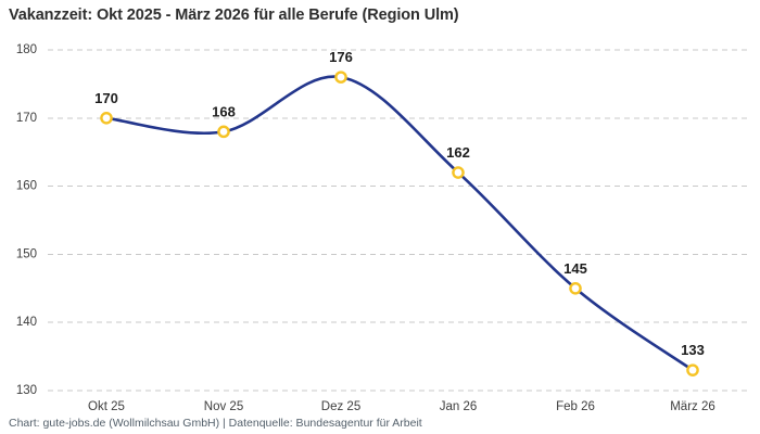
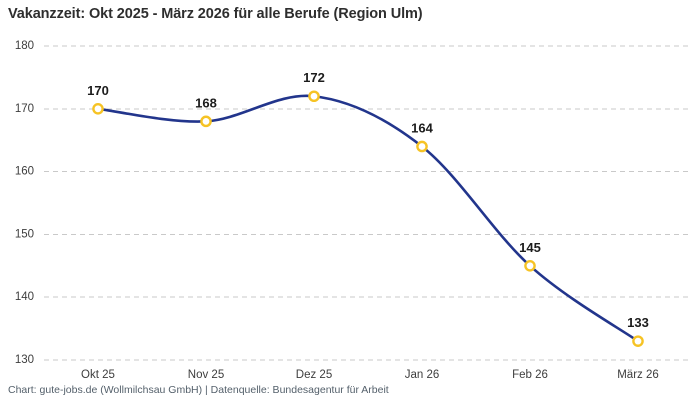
Dez 25: 176 -> 172
Jan 26: 162 -> 164
